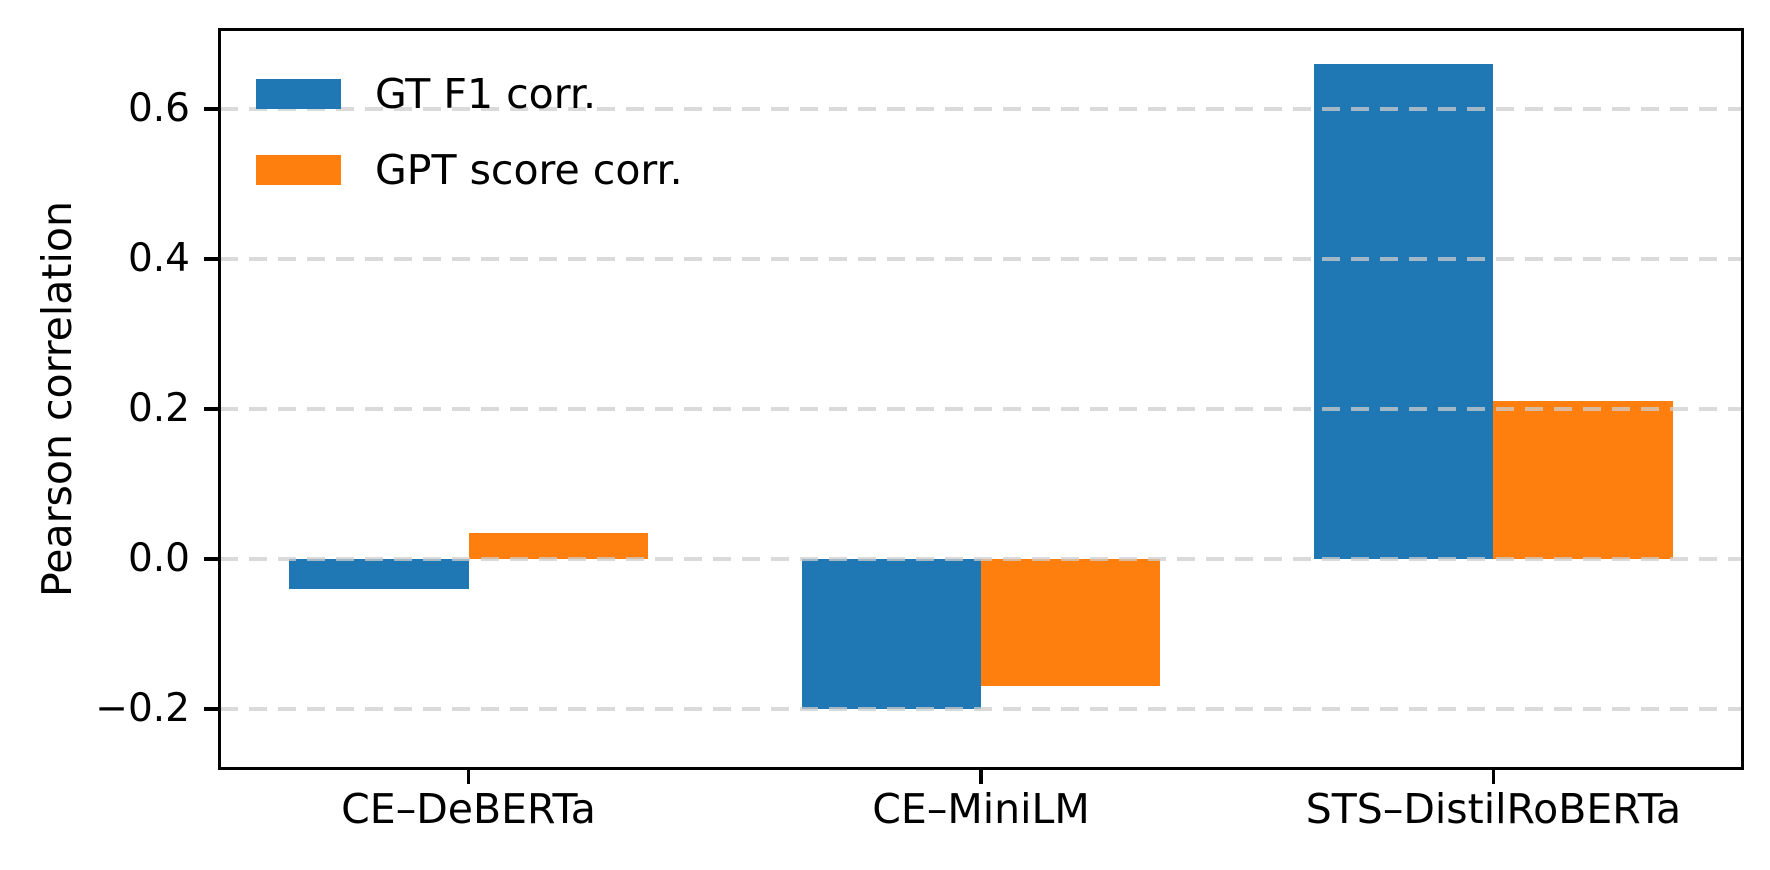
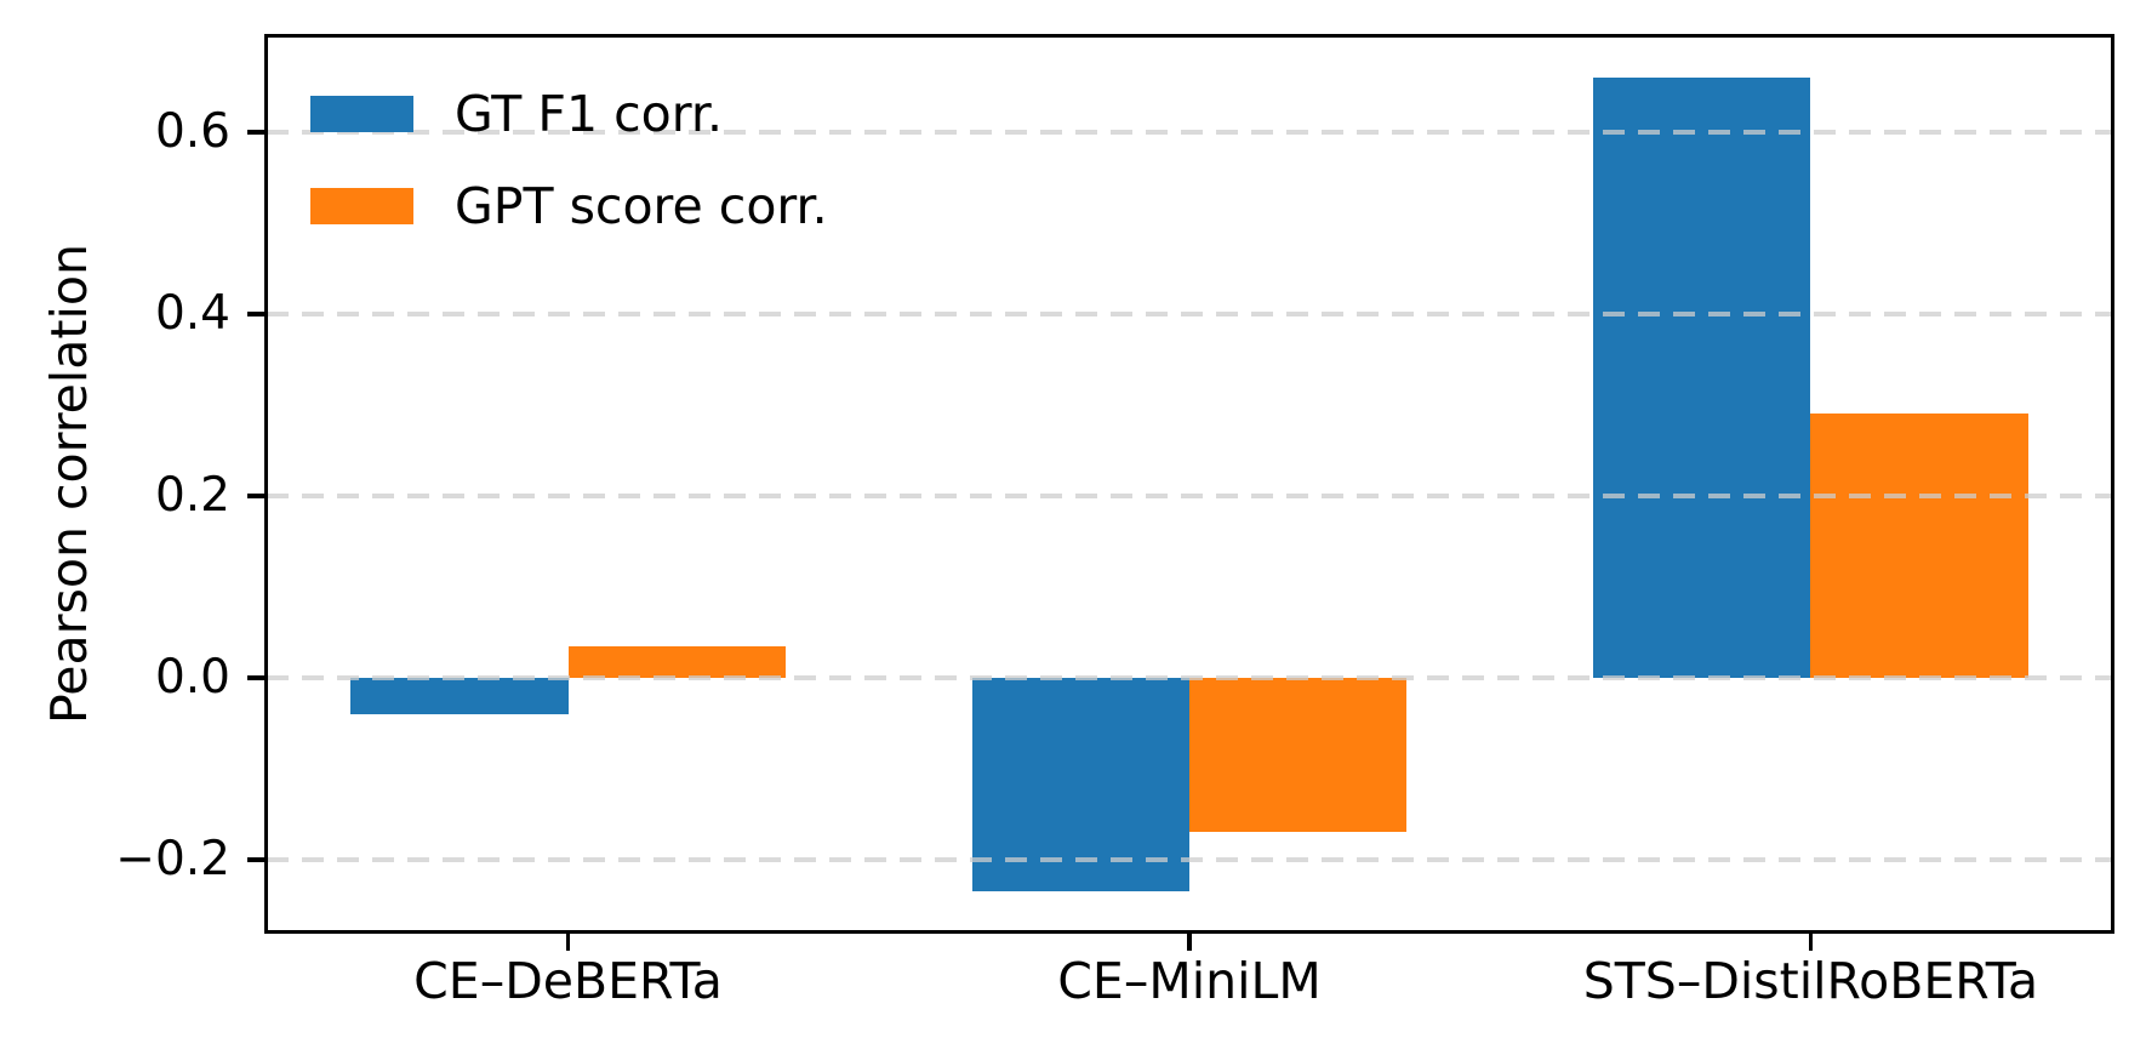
GT F1 corr./CE–MiniLM: -0.20 -> -0.23
GPT score corr./STS–DistilRoBERTa: 0.21 -> 0.29
